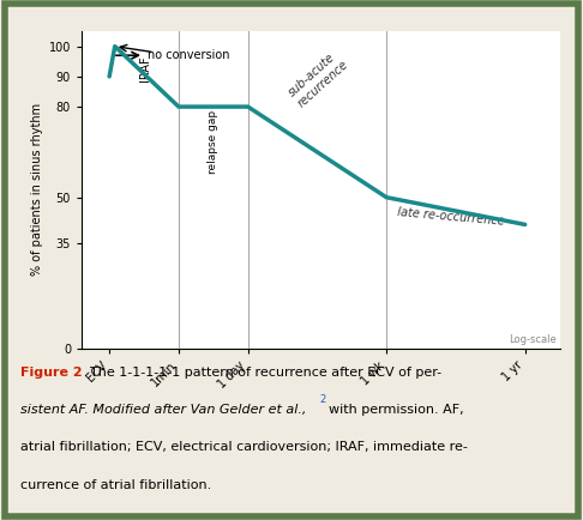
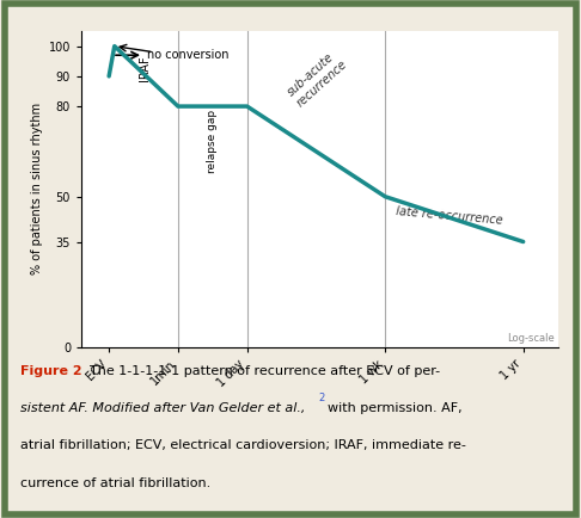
1 yr: 41 -> 35
